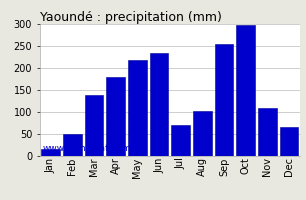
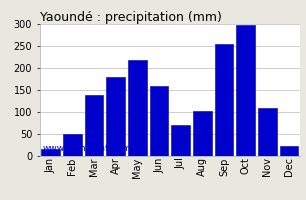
Jun: 235 -> 160
Dec: 65 -> 22
